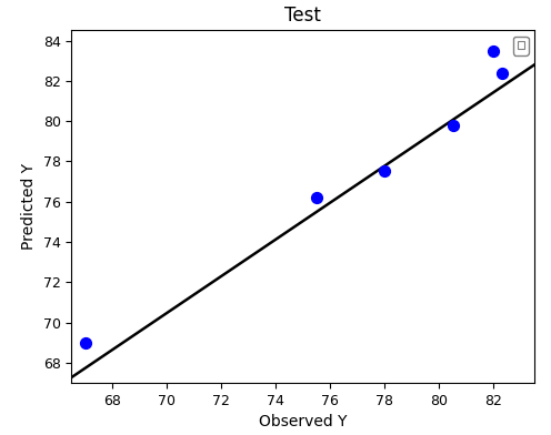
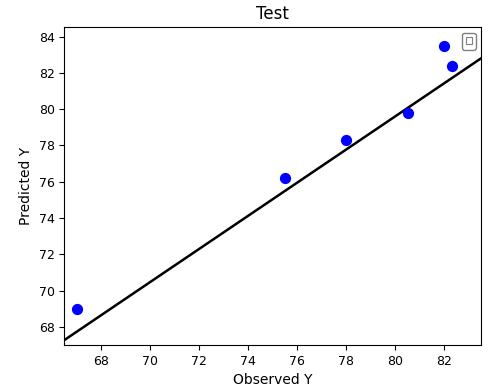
78: 77.5 -> 78.3
